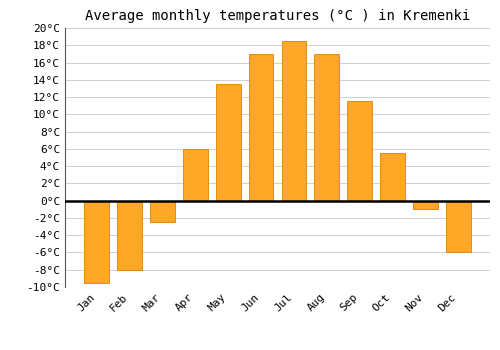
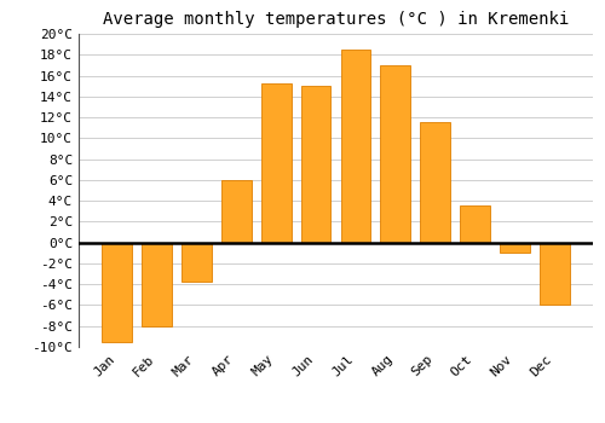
Mar: -2.5°C -> -3.8°C
May: 13.5°C -> 15.2°C
Jun: 17.0°C -> 15.0°C
Oct: 5.5°C -> 3.6°C
